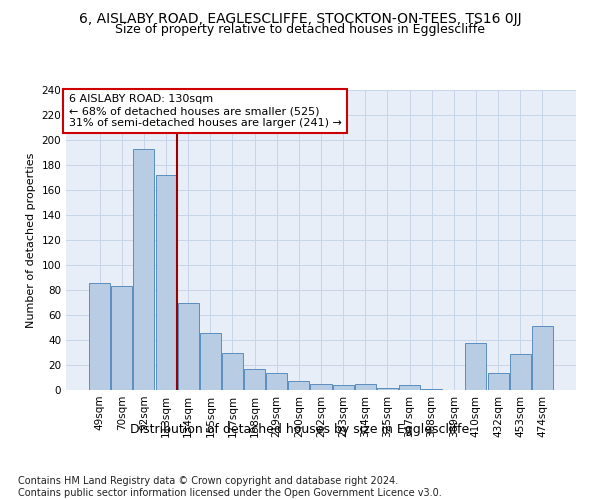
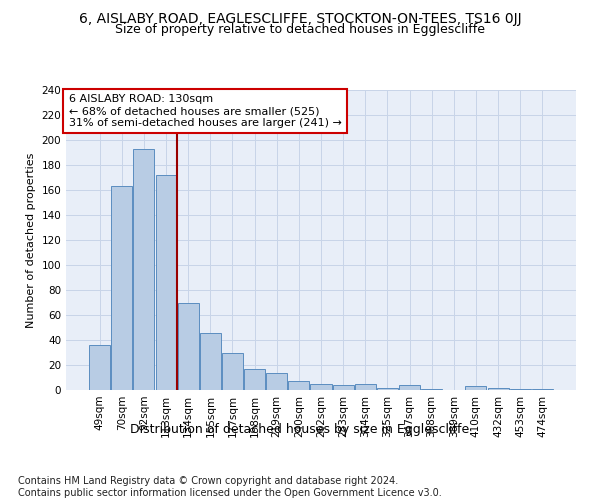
49sqm: 86 -> 36
70sqm: 83 -> 163
410sqm: 38 -> 3
432sqm: 14 -> 2
453sqm: 29 -> 1
474sqm: 51 -> 1
